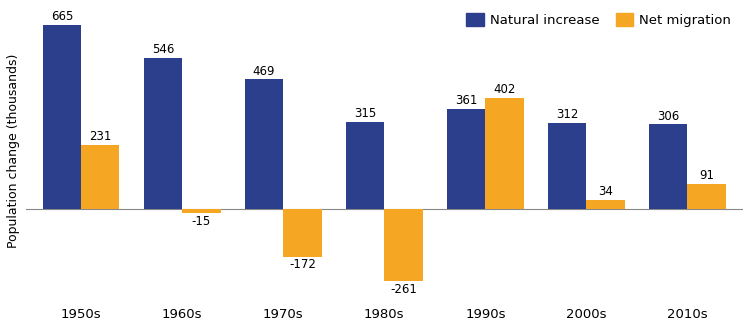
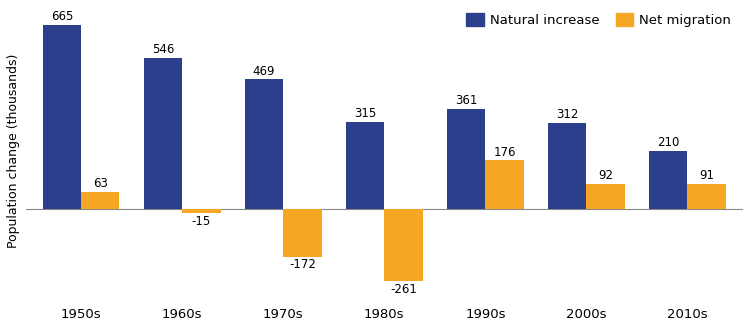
Net migration/1950s: 231 -> 63
Net migration/1990s: 402 -> 176
Net migration/2000s: 34 -> 92
Natural increase/2010s: 306 -> 210
